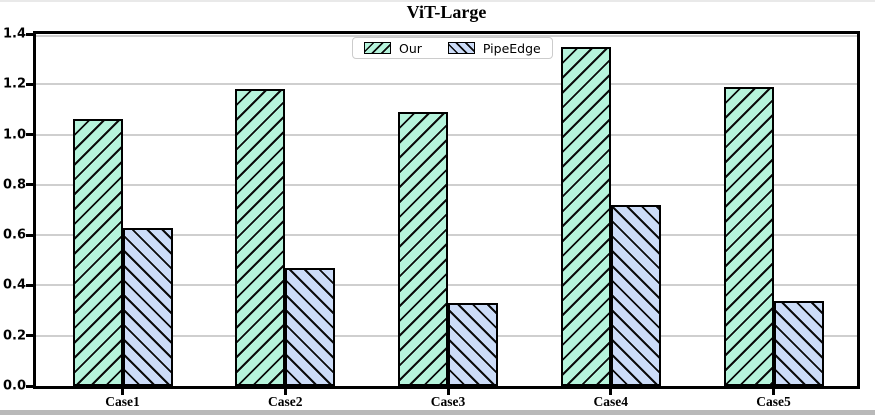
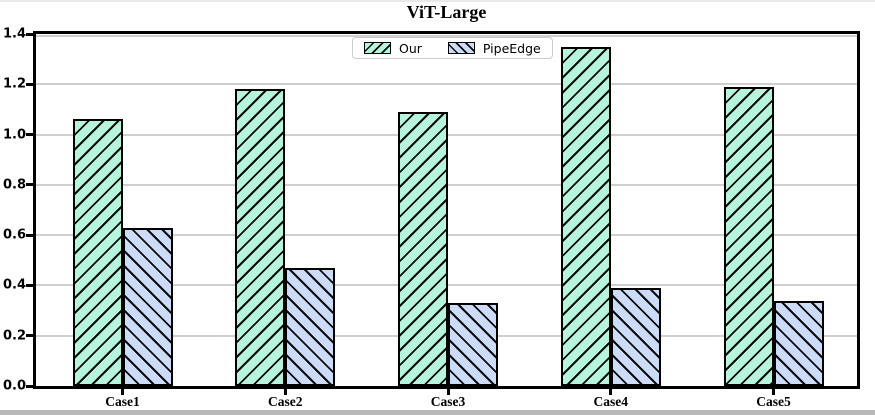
PipeEdge/Case4: 0.72 -> 0.39
